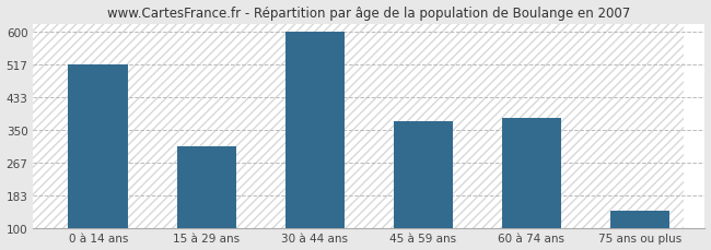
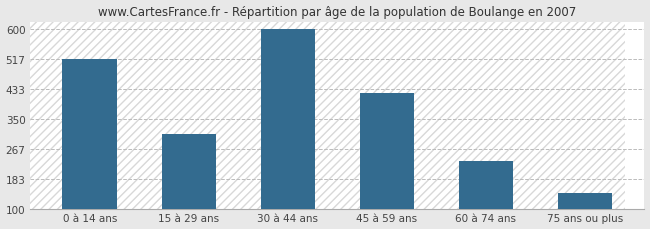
45 à 59 ans: 370 -> 420
60 à 74 ans: 380 -> 232
